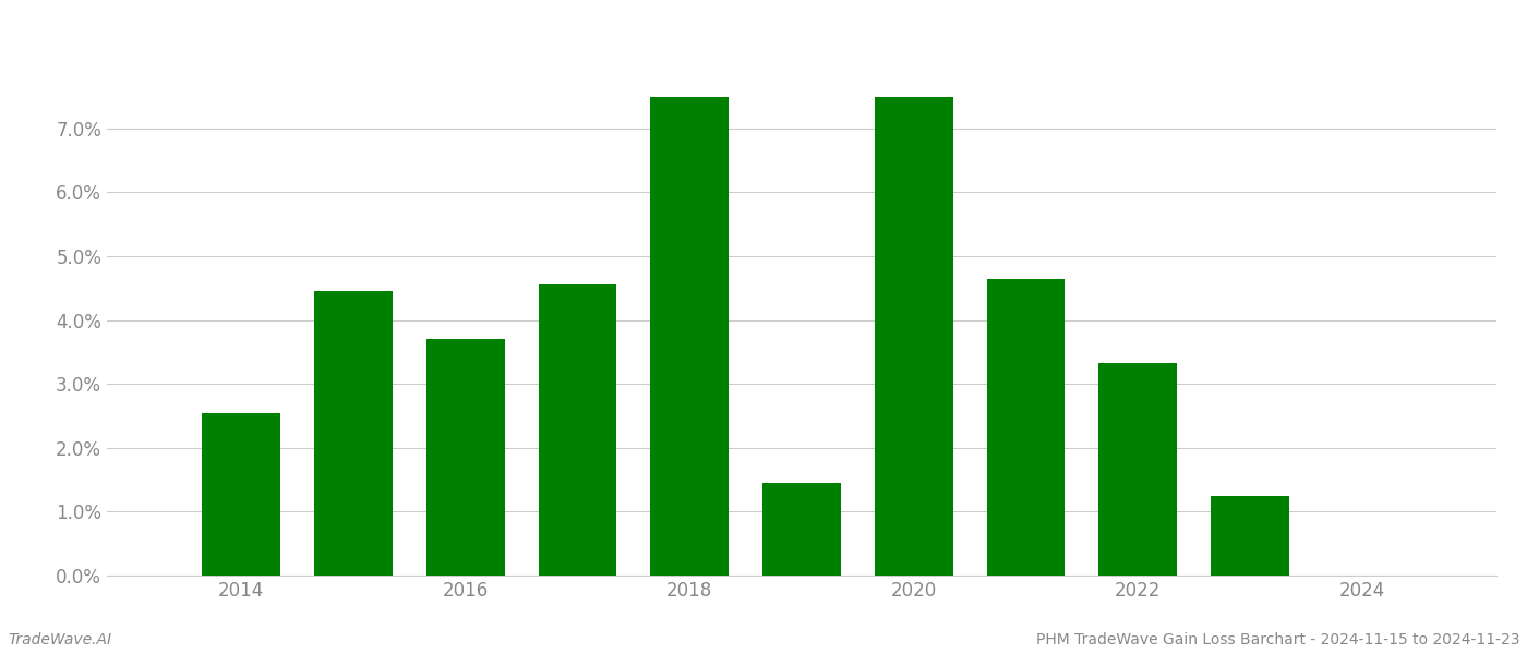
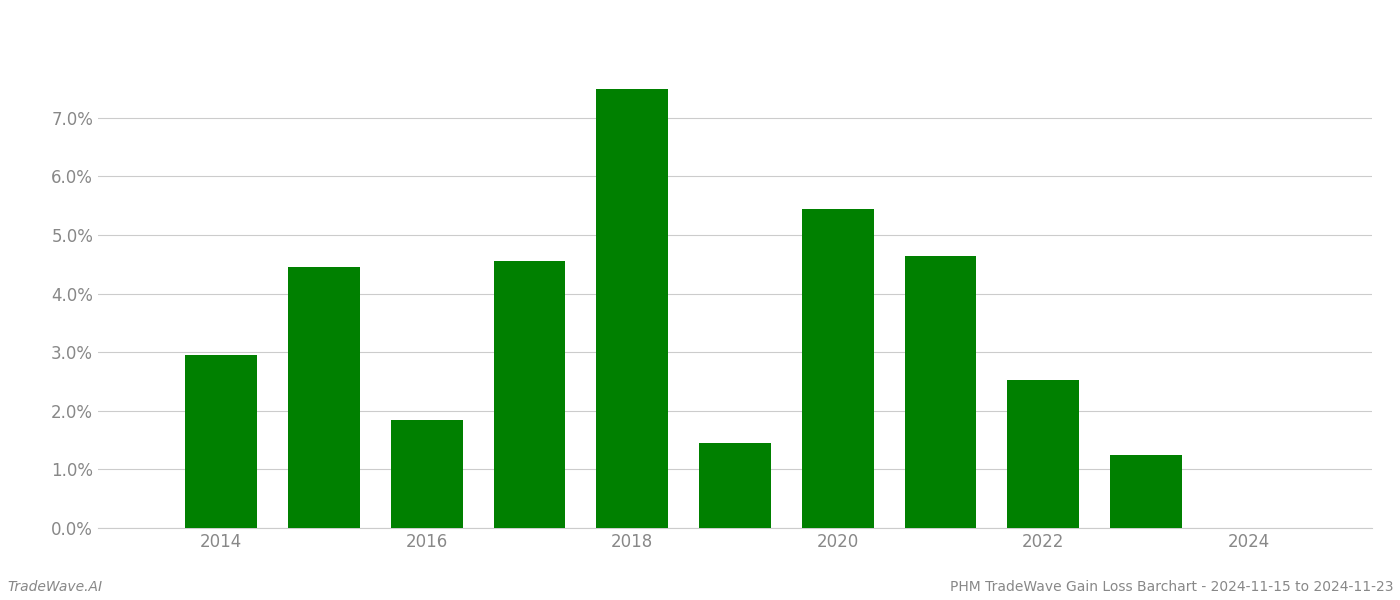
2014: 2.54% -> 2.95%
2016: 3.70% -> 1.85%
2020: 7.50% -> 5.45%
2022: 3.32% -> 2.52%
